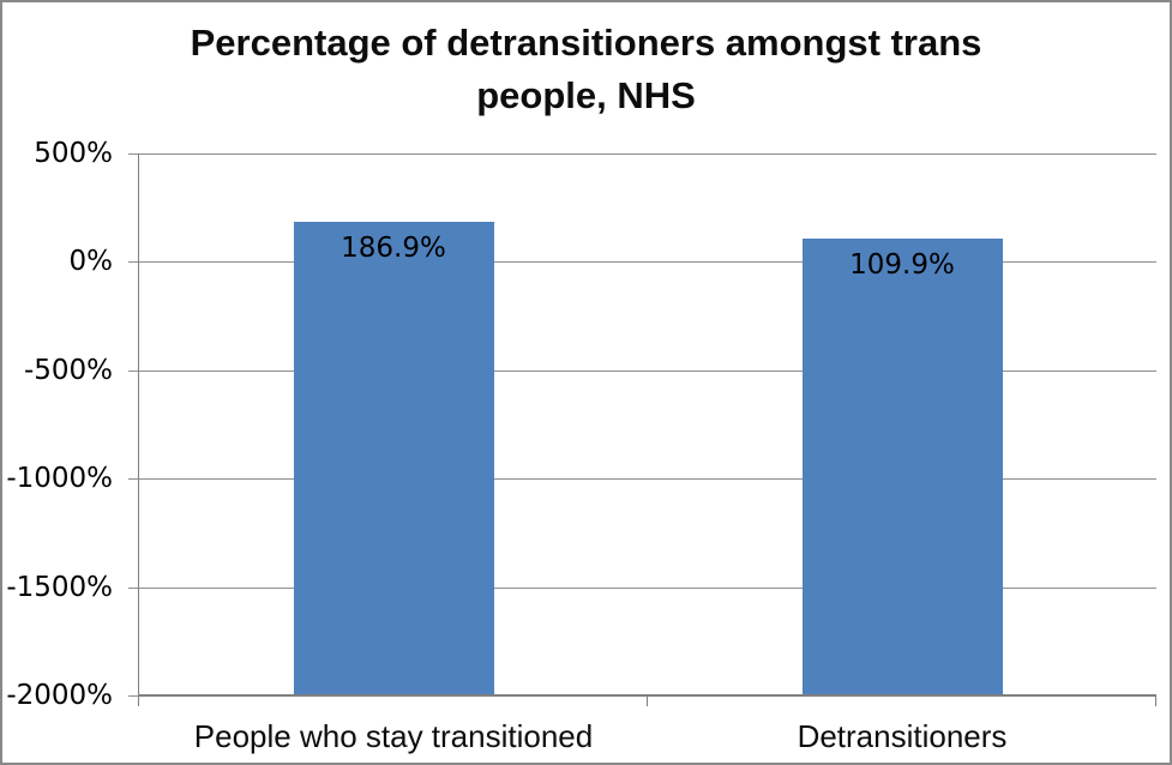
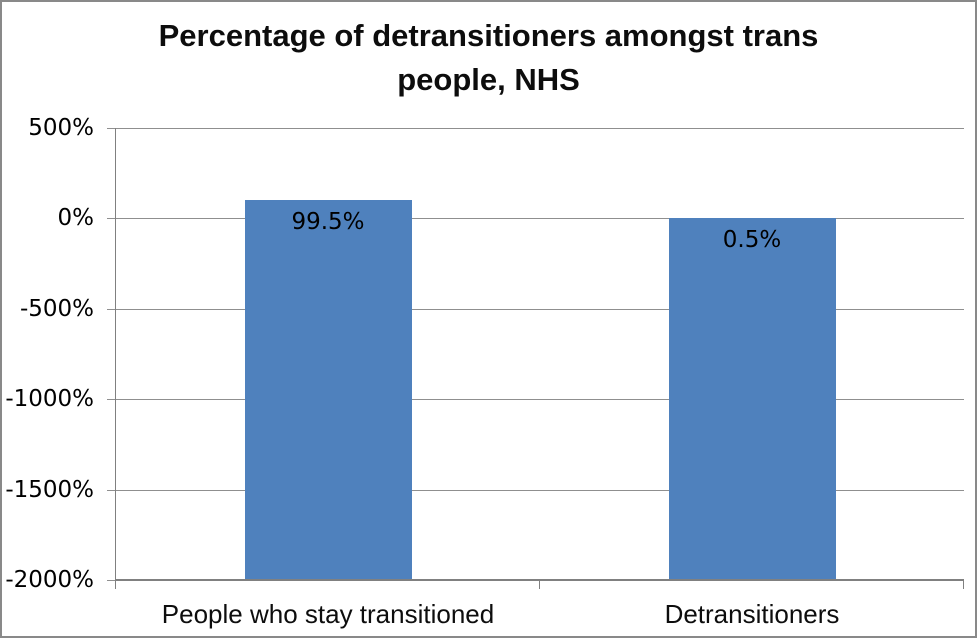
People who stay transitioned: 186.9% -> 99.5%
Detransitioners: 109.9% -> 0.5%
